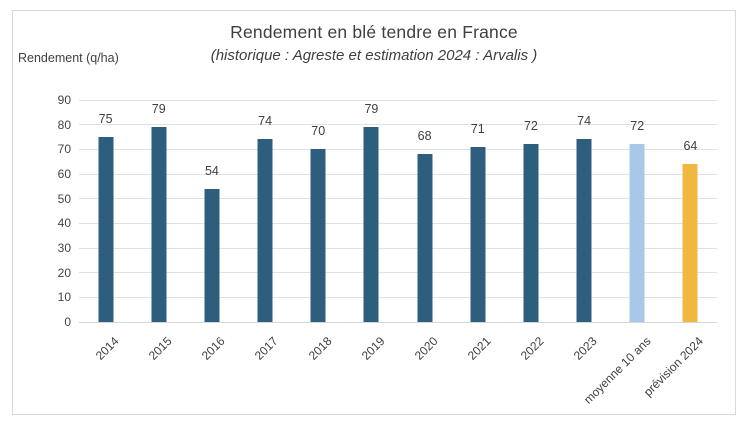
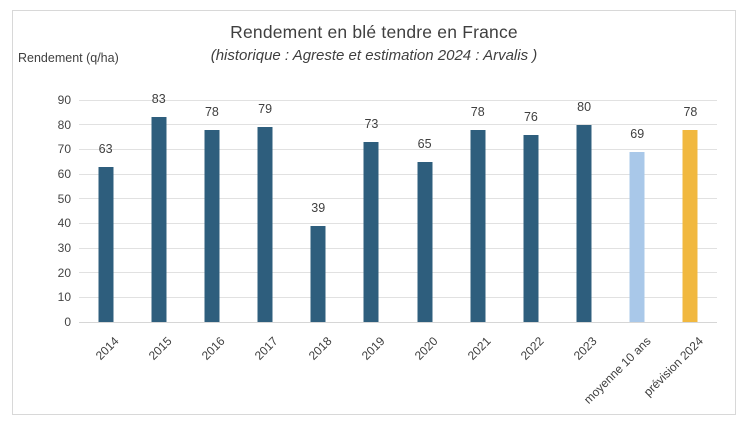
2014: 75 -> 63
2015: 79 -> 83
2016: 54 -> 78
2017: 74 -> 79
2018: 70 -> 39
2019: 79 -> 73
2020: 68 -> 65
2021: 71 -> 78
2022: 72 -> 76
2023: 74 -> 80
moyenne 10 ans: 72 -> 69
prévision 2024: 64 -> 78
